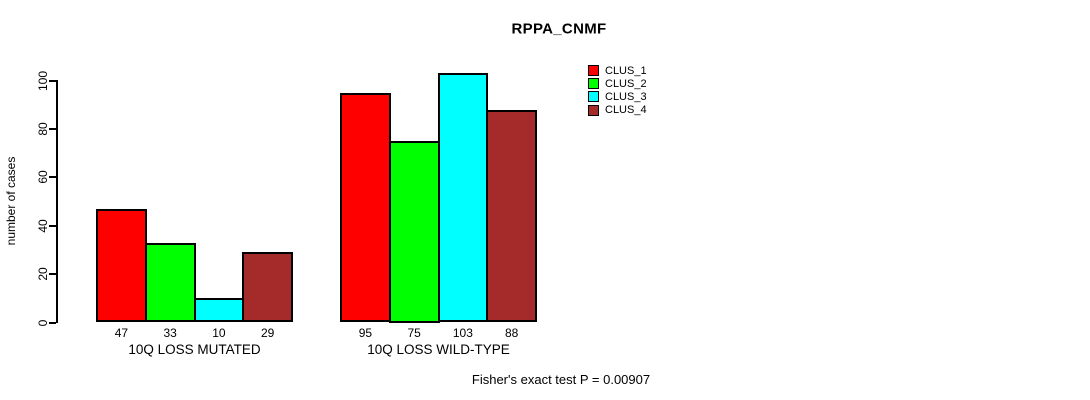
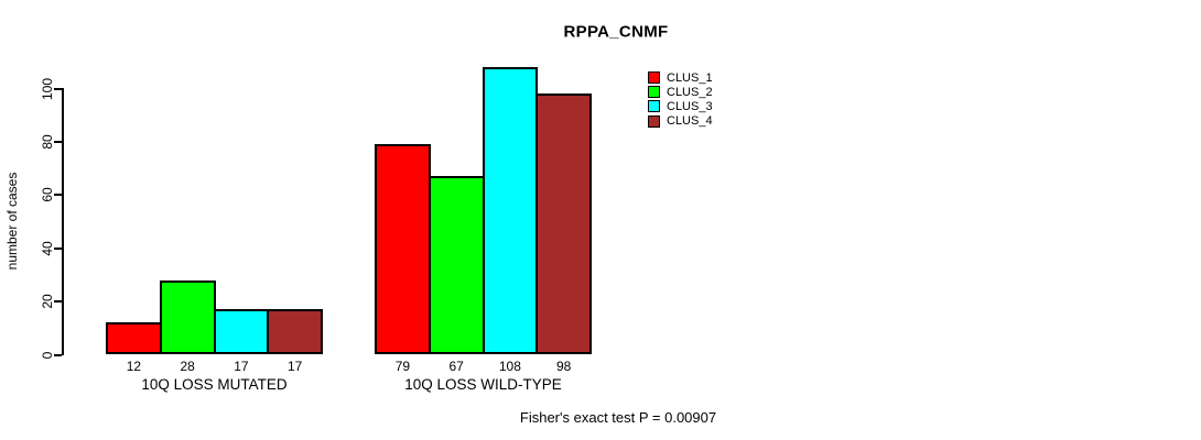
CLUS_1/10Q LOSS MUTATED: 47 -> 12
CLUS_2/10Q LOSS MUTATED: 33 -> 28
CLUS_3/10Q LOSS MUTATED: 10 -> 17
CLUS_4/10Q LOSS MUTATED: 29 -> 17
CLUS_1/10Q LOSS WILD-TYPE: 95 -> 79
CLUS_2/10Q LOSS WILD-TYPE: 75 -> 67
CLUS_3/10Q LOSS WILD-TYPE: 103 -> 108
CLUS_4/10Q LOSS WILD-TYPE: 88 -> 98
